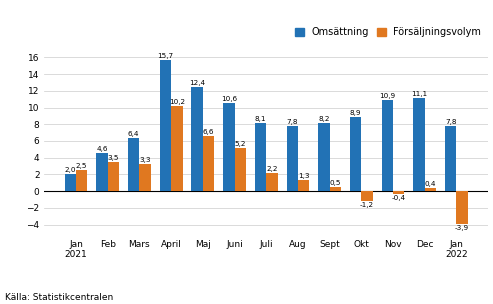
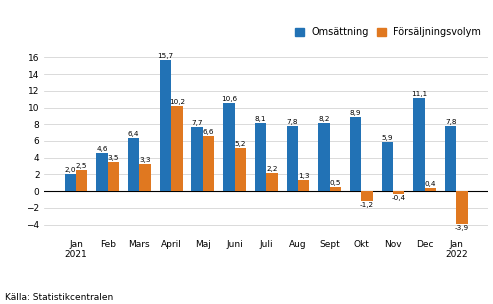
Omsättning/Maj: 12,4 -> 7,7
Omsättning/Nov: 10,9 -> 5,9
